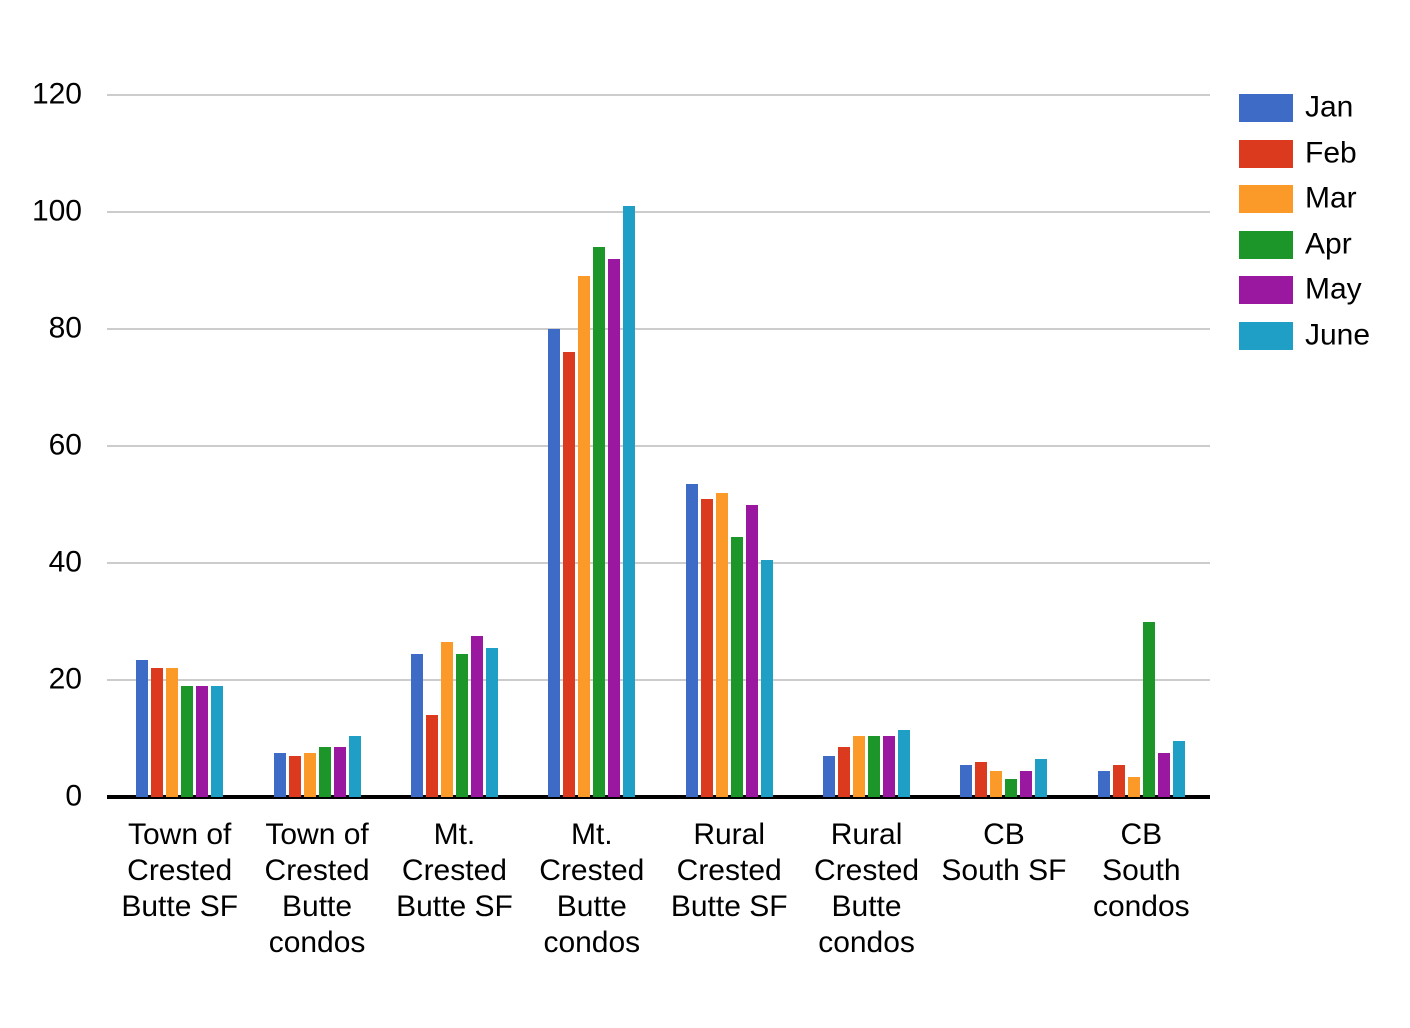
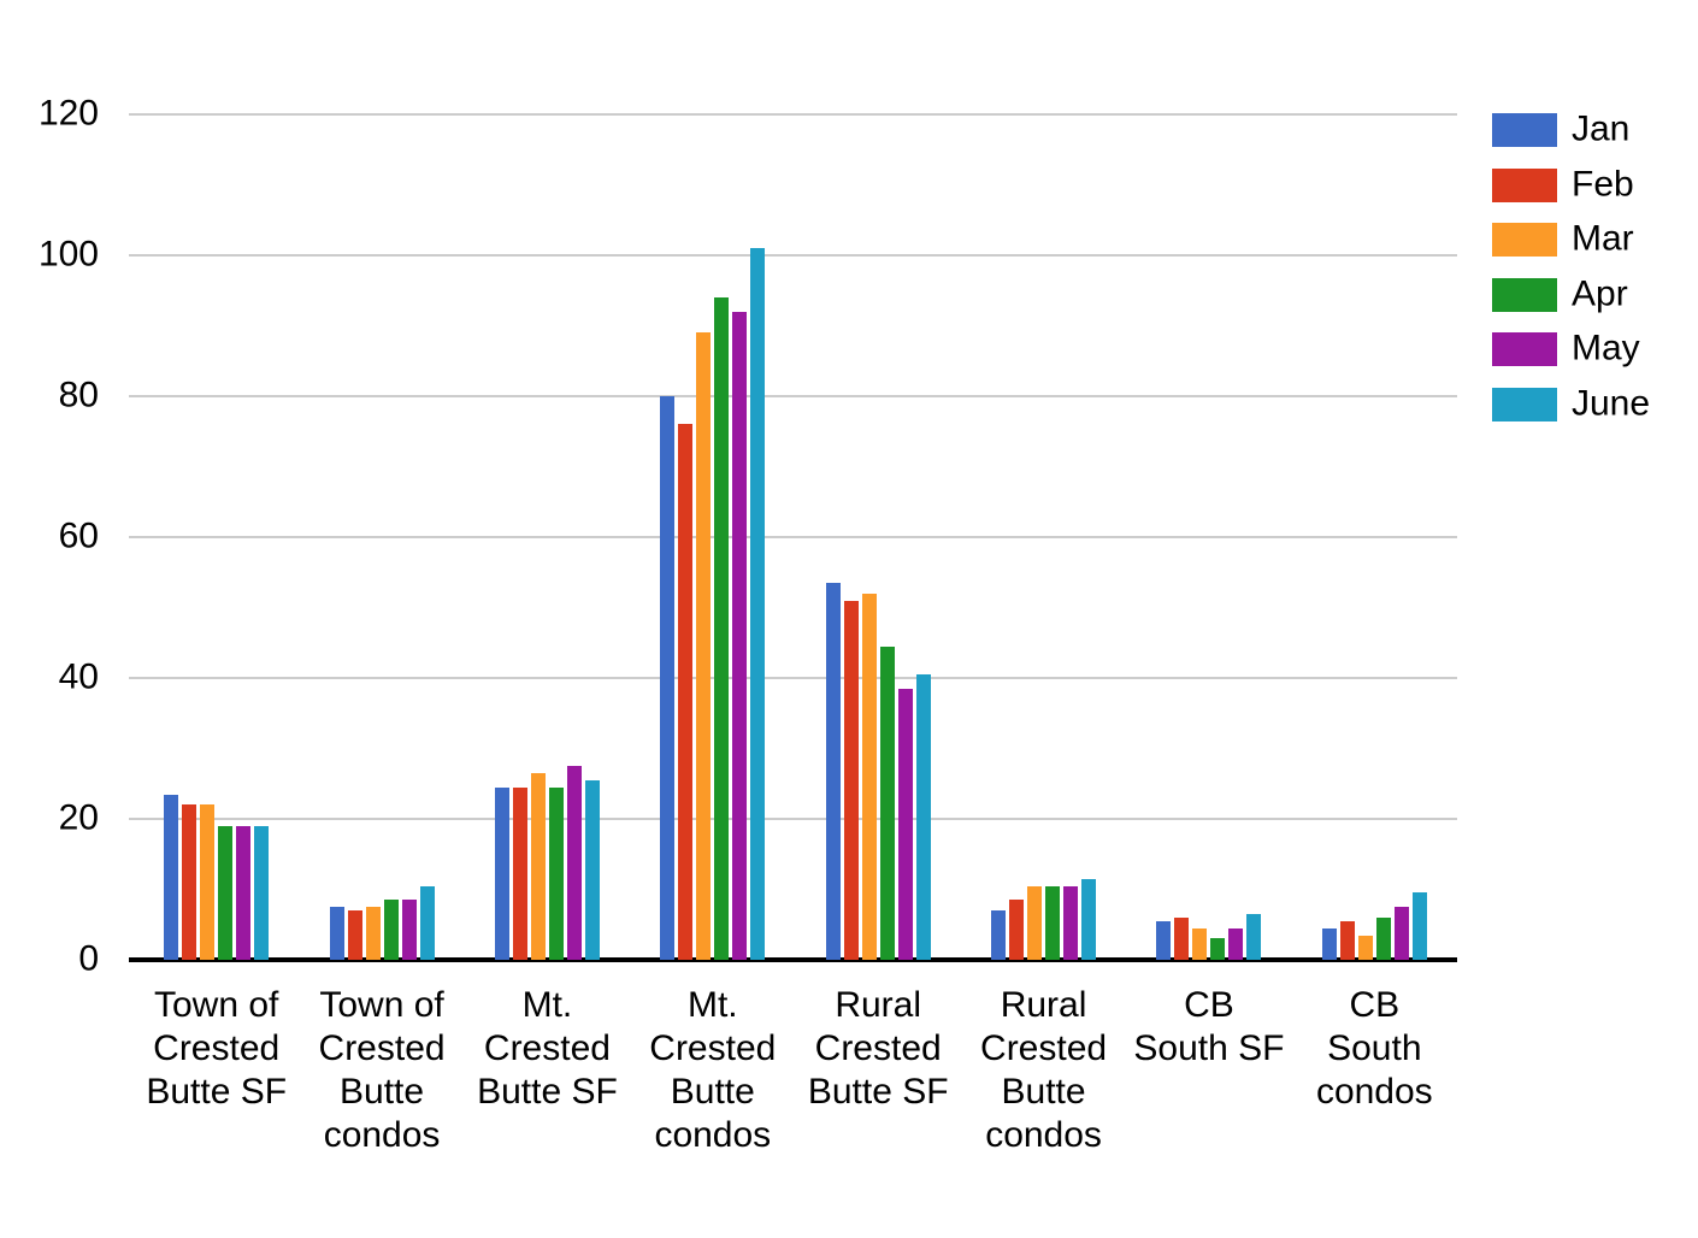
Feb/Mt. Crested Butte SF: 14 -> 24
May/Rural Crested Butte SF: 50 -> 38
Apr/CB South condos: 30 -> 6
